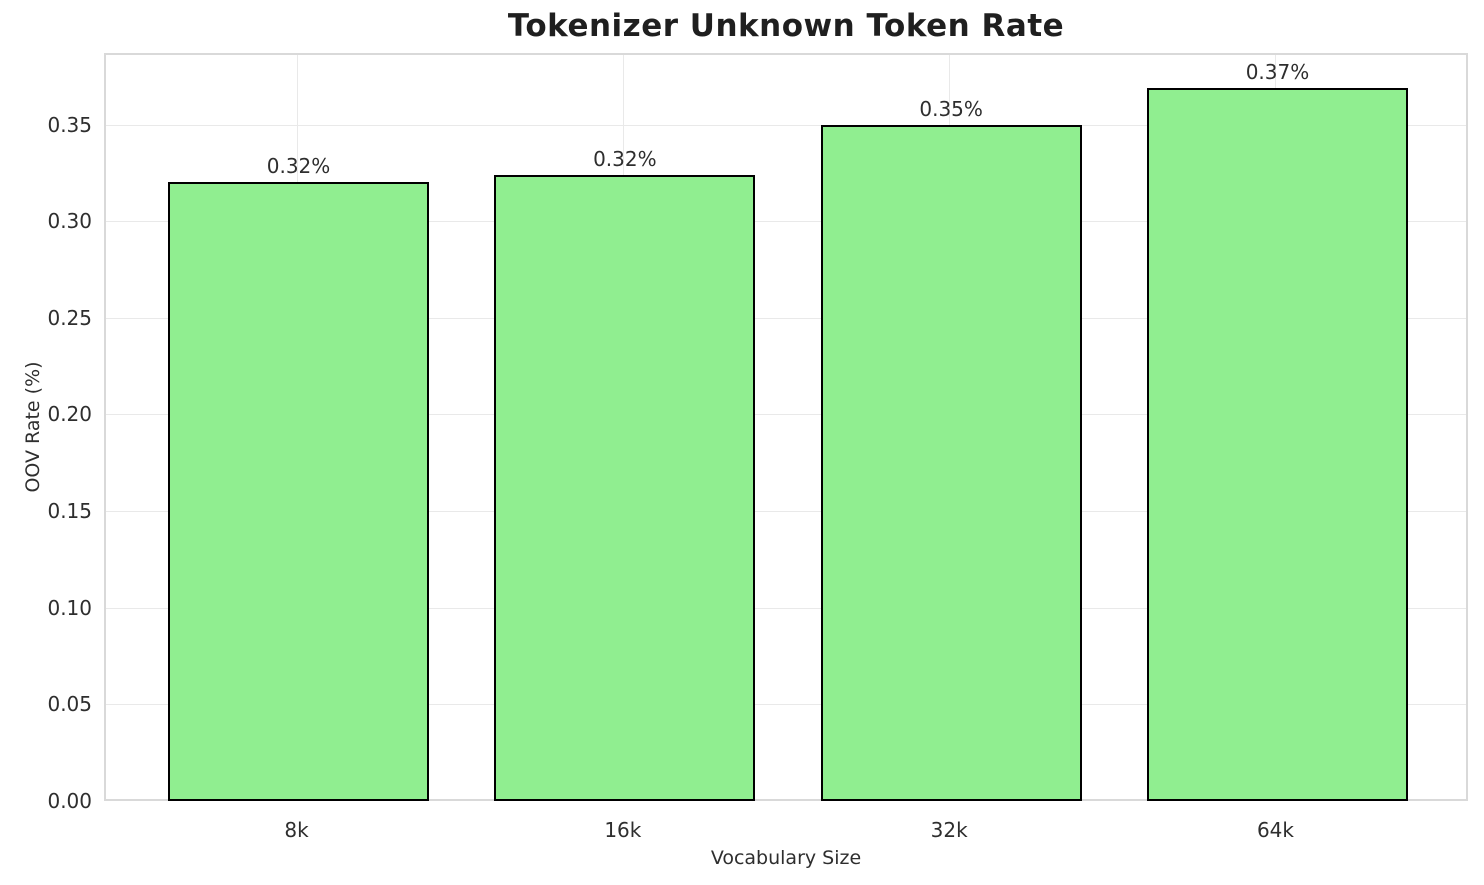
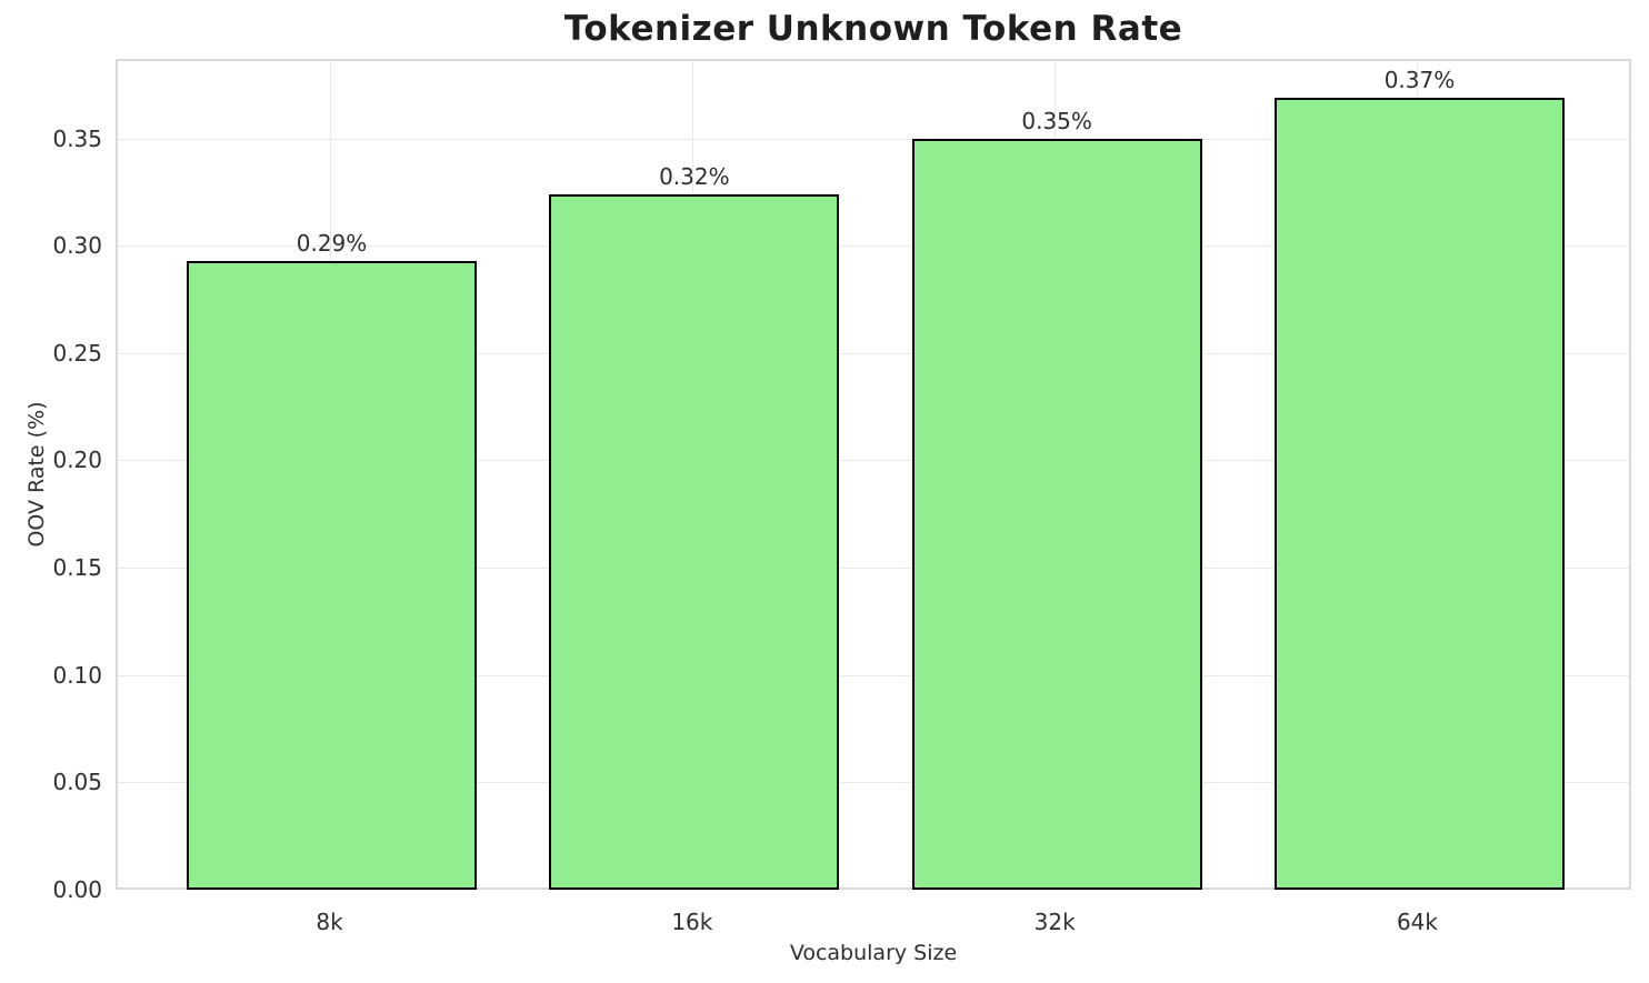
8k: 0.32% -> 0.29%
